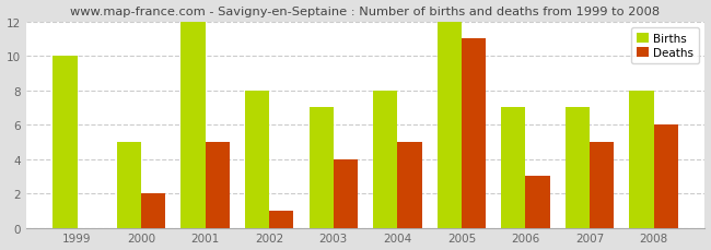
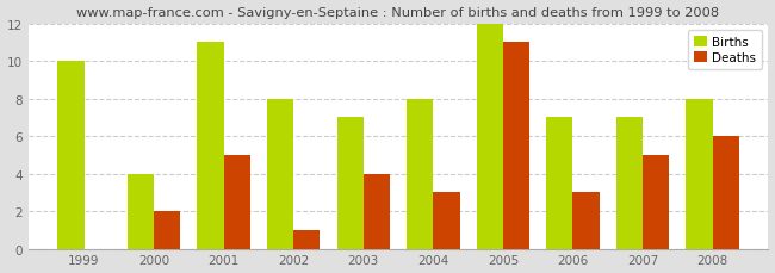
Births/2000: 5 -> 4
Births/2001: 12 -> 11
Deaths/2004: 5 -> 3
